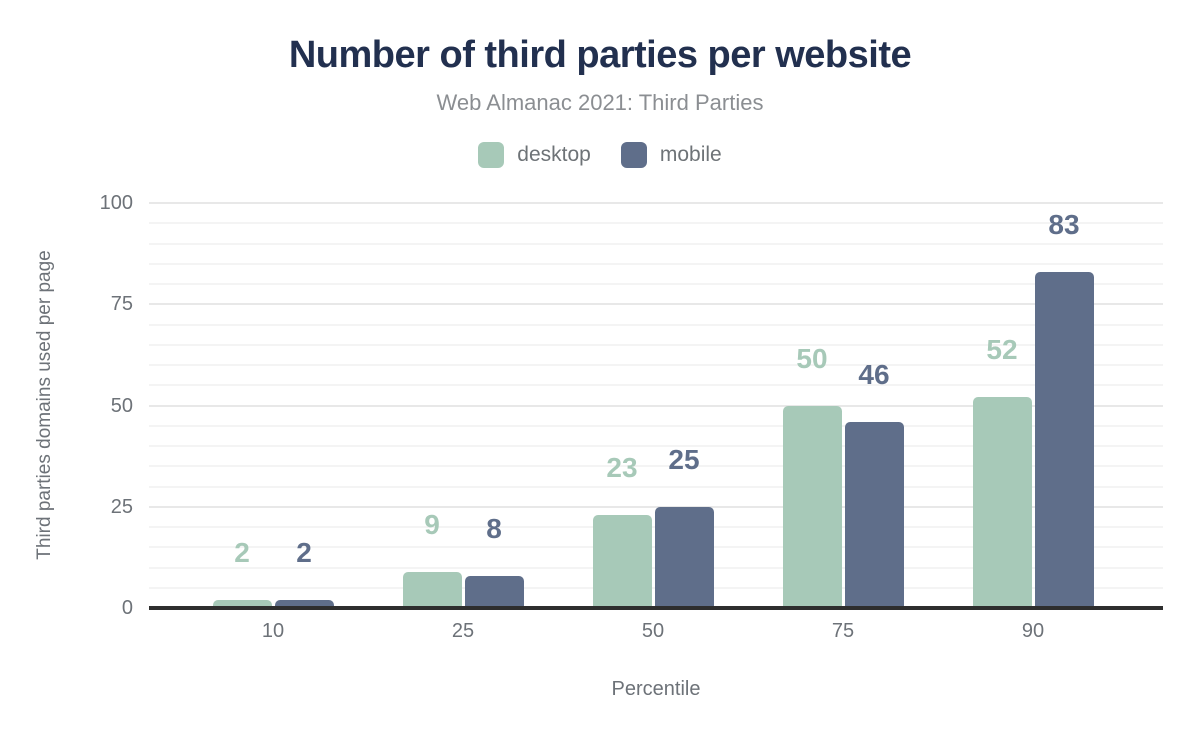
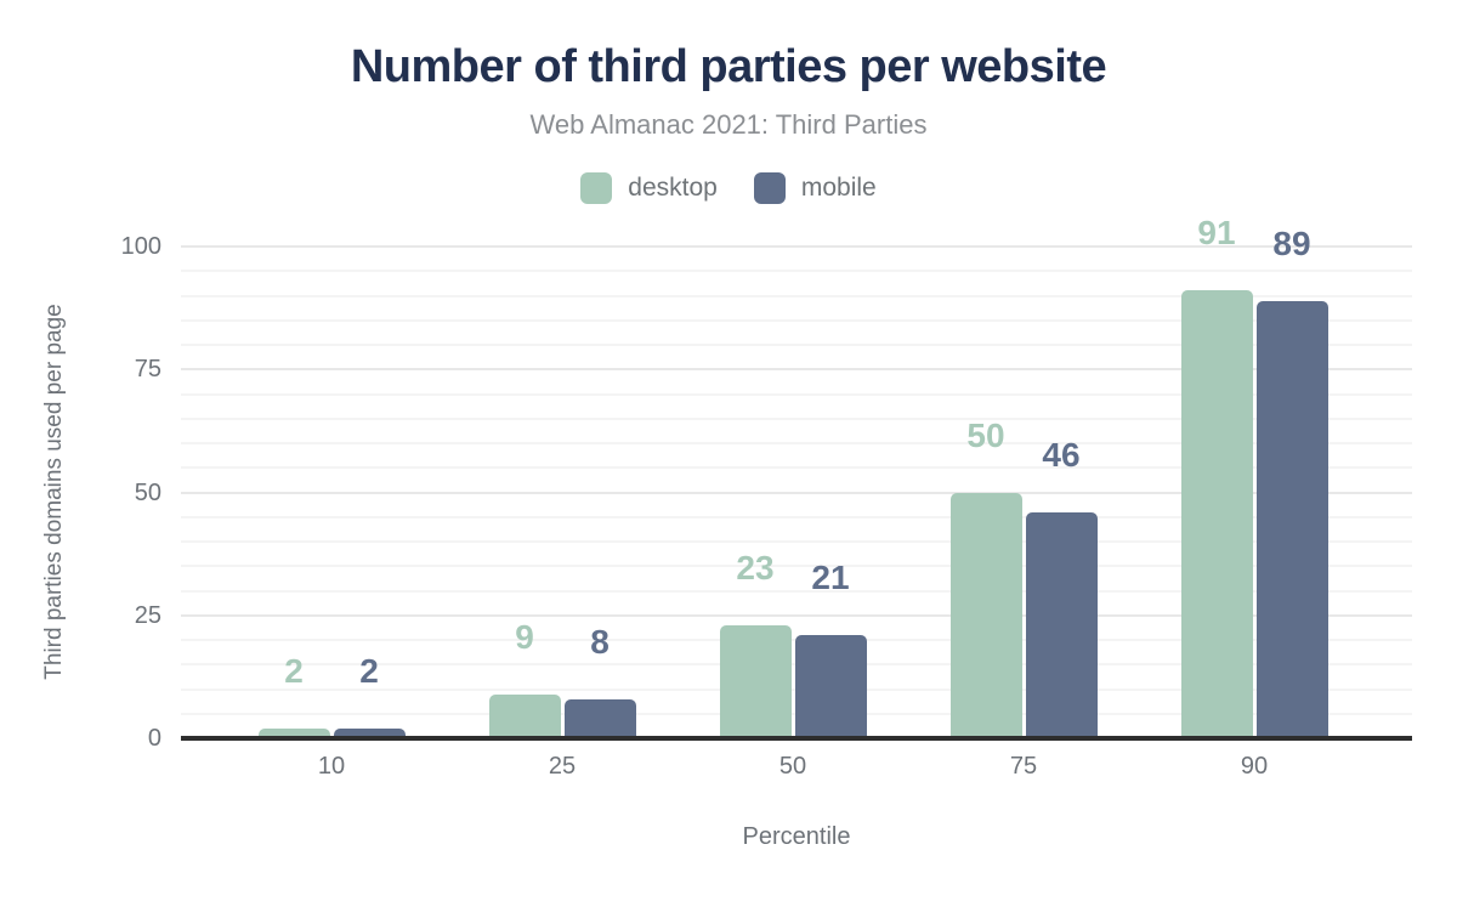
mobile/50: 25 -> 21
desktop/90: 52 -> 91
mobile/90: 83 -> 89
